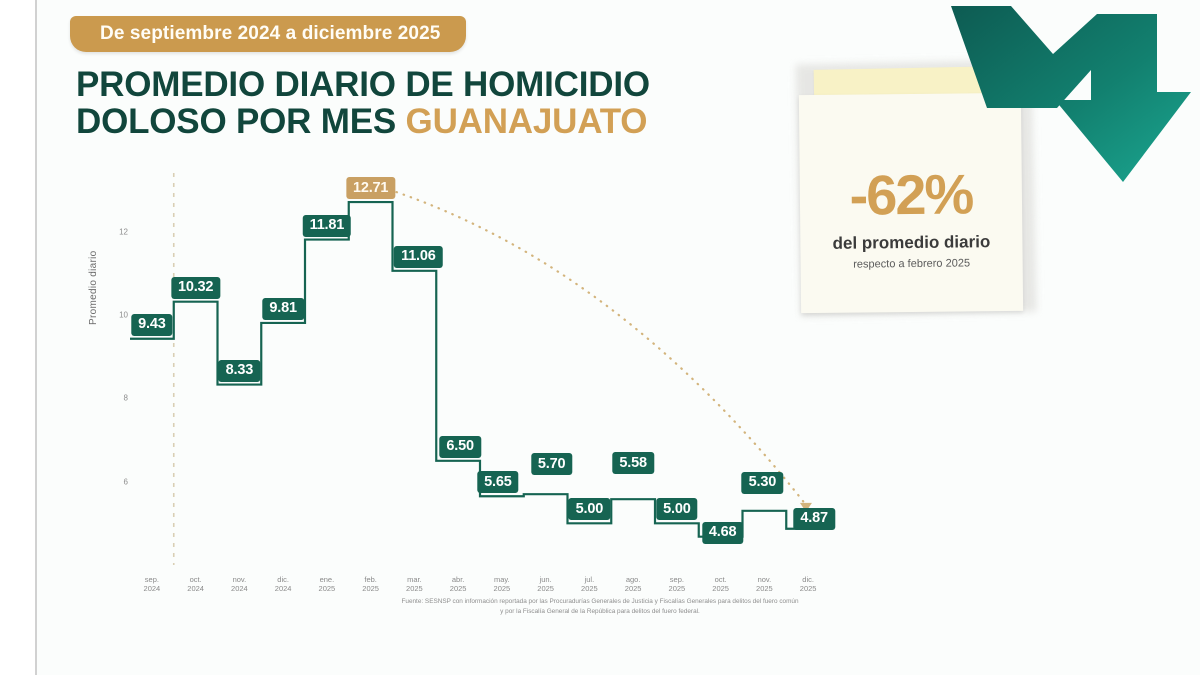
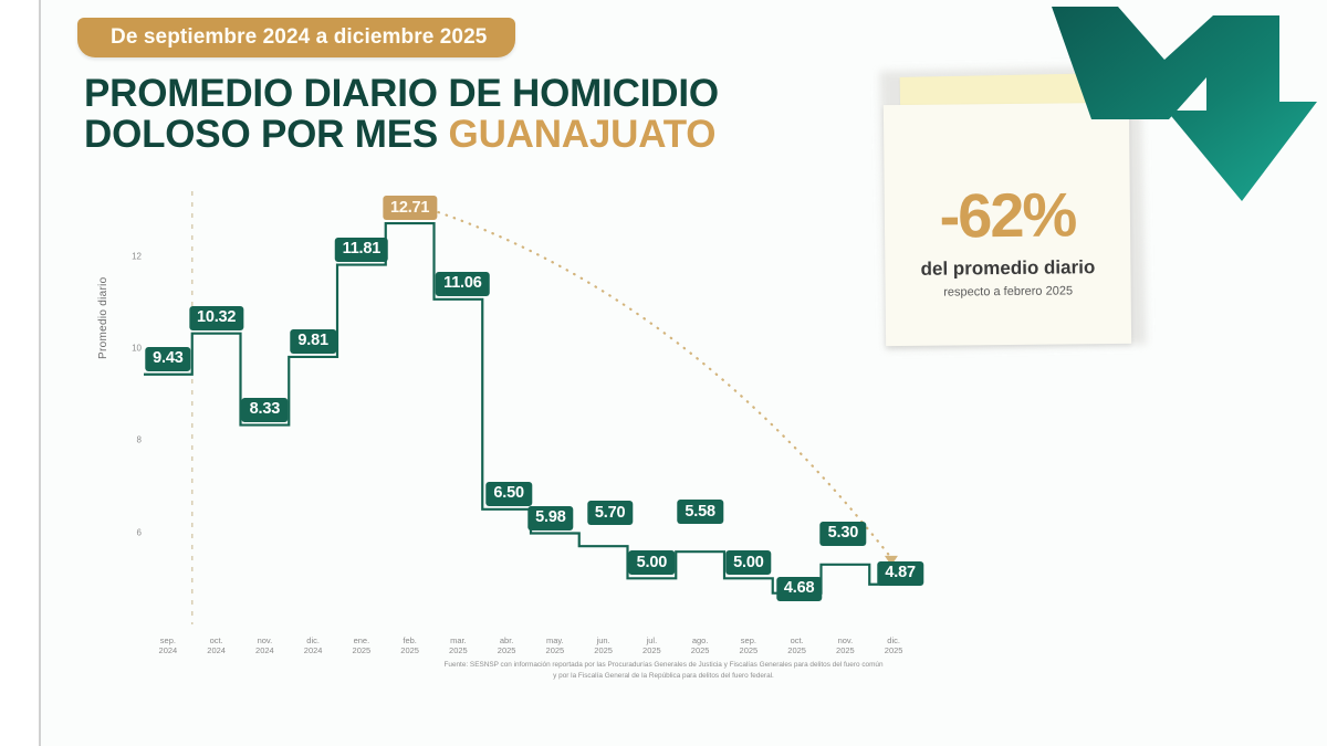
may. 2025: 5.65 -> 5.98
